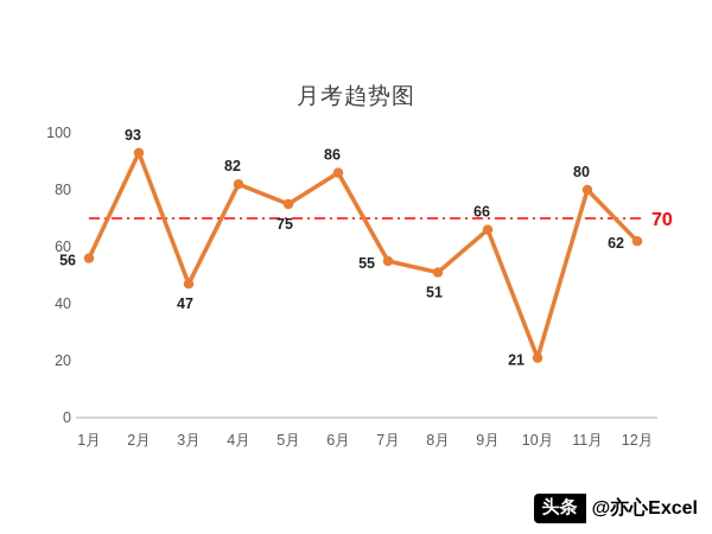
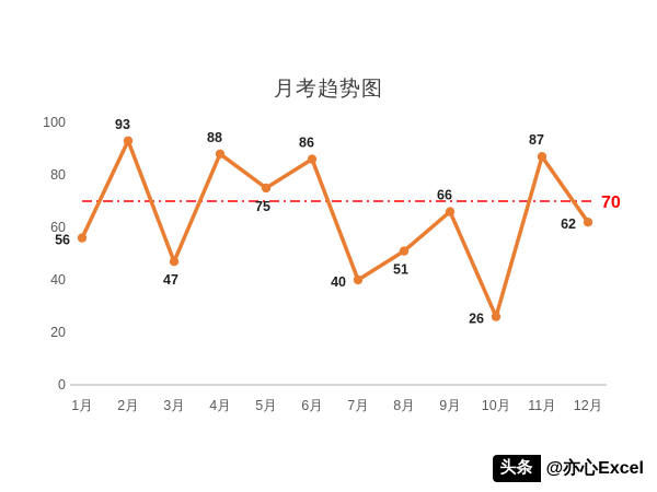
4月: 82 -> 88
7月: 55 -> 40
10月: 21 -> 26
11月: 80 -> 87
